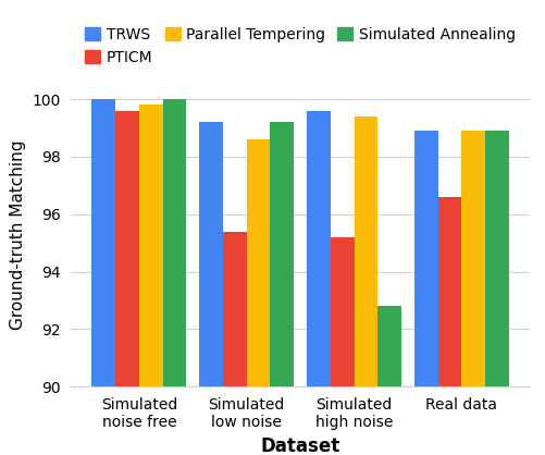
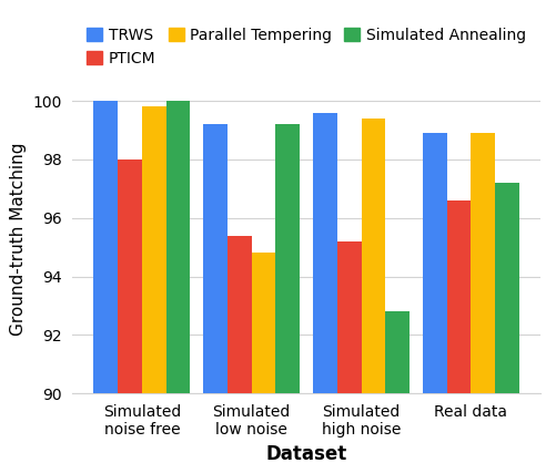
PTICM/Simulated noise free: 99.6 -> 98.0
Parallel Tempering/Simulated low noise: 98.6 -> 94.8
Simulated Annealing/Real data: 98.9 -> 97.2
